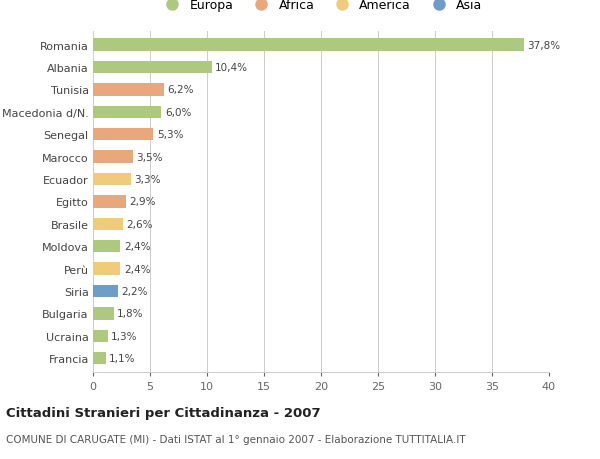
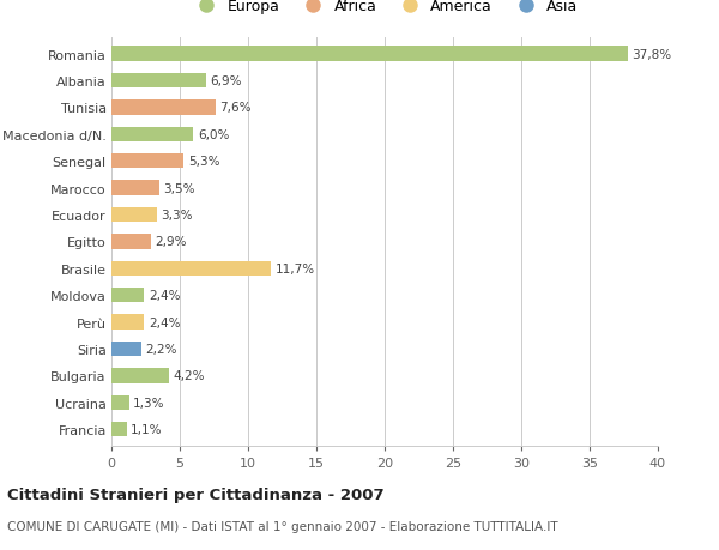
Albania: 10,4% -> 6,9%
Tunisia: 6,2% -> 7,6%
Brasile: 2,6% -> 11,7%
Bulgaria: 1,8% -> 4,2%
